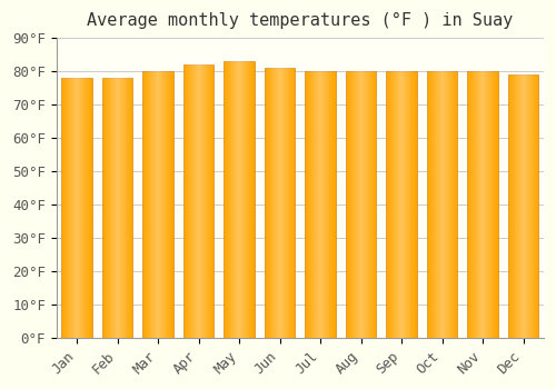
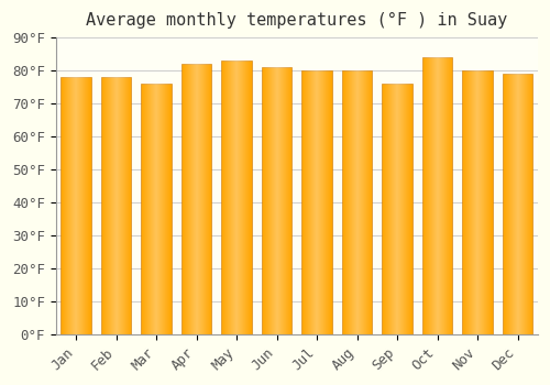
Mar: 80°F -> 76°F
Sep: 80°F -> 76°F
Oct: 80°F -> 84°F
